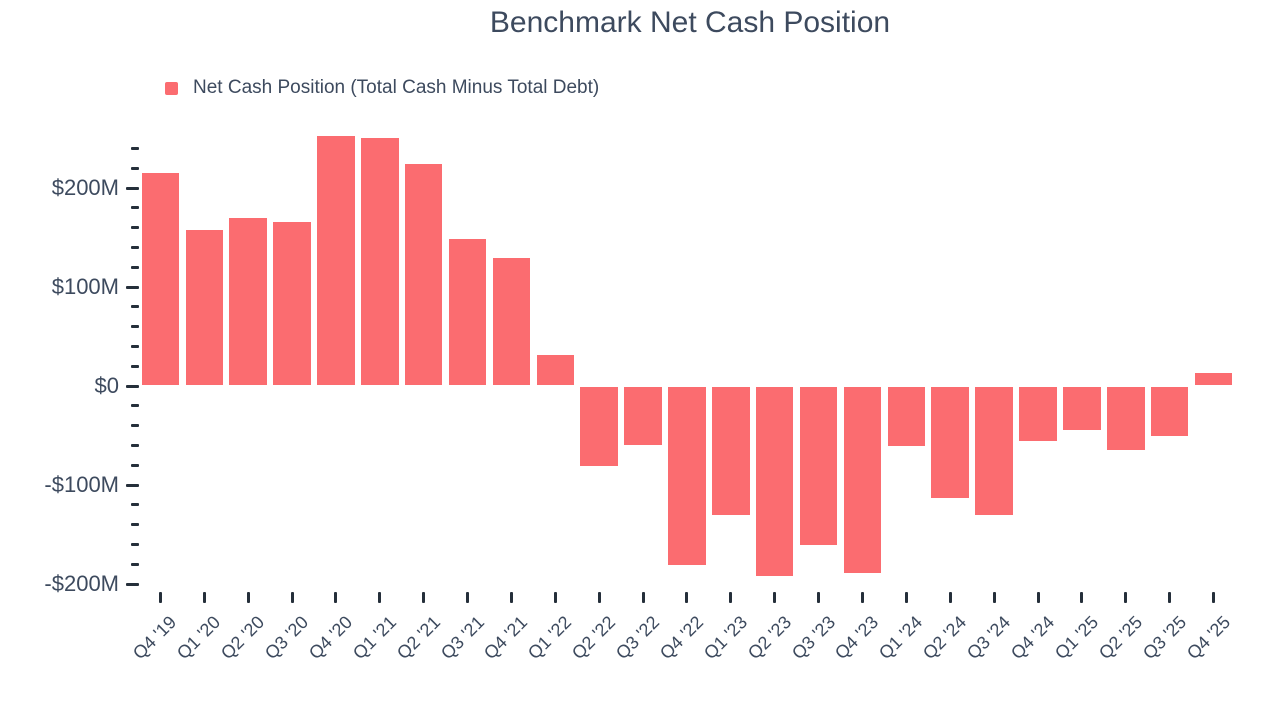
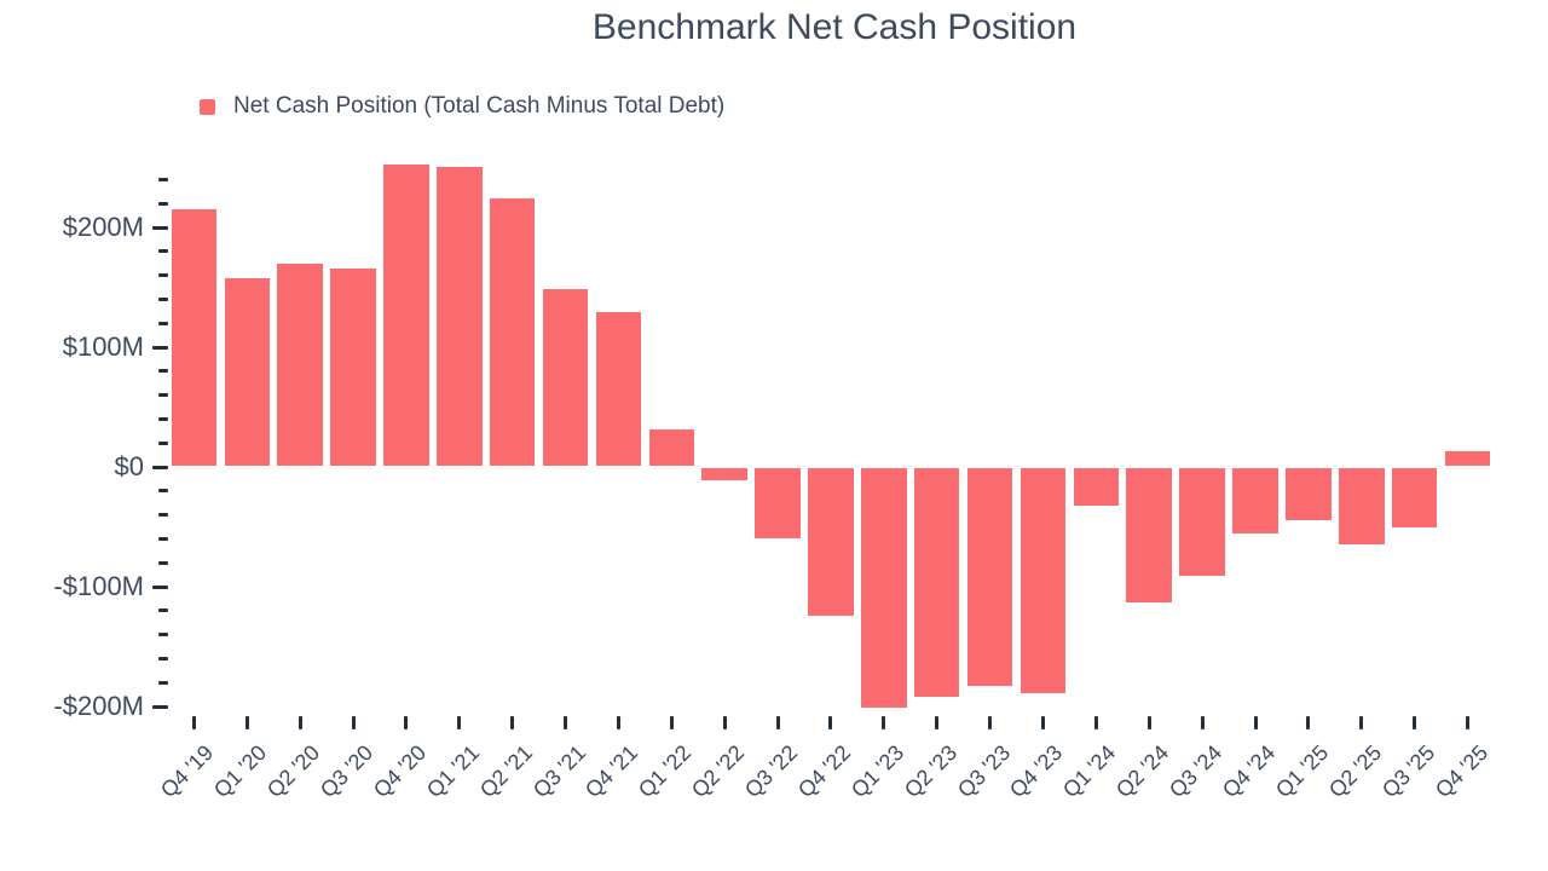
Q2 '22: -$80M -> -$10M
Q4 '22: -$180M -> -$120M
Q1 '23: -$130M -> -$200M
Q3 '23: -$160M -> -$180M
Q1 '24: -$60M -> -$30M
Q3 '24: -$130M -> -$90M
